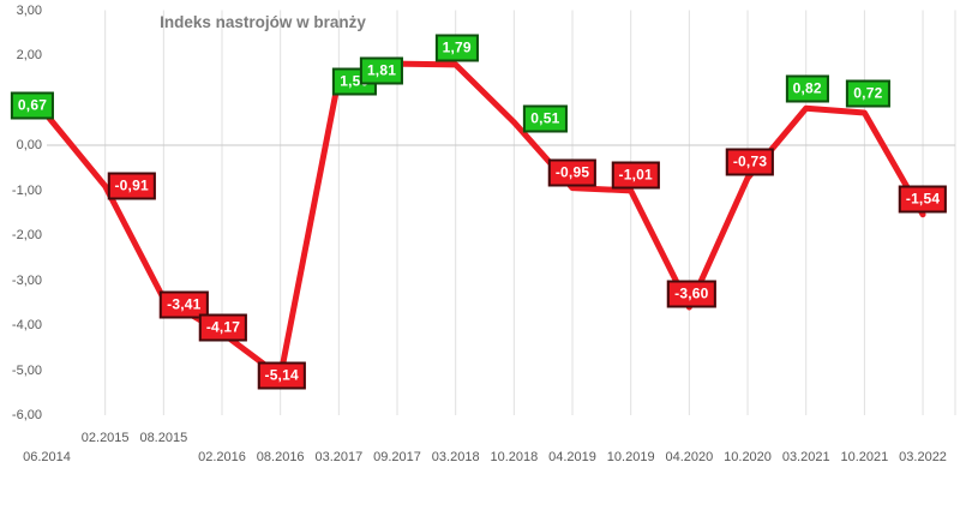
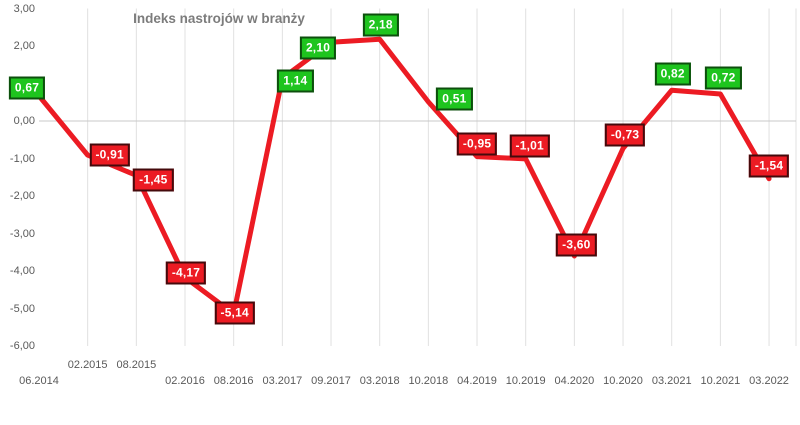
08.2015: -3,41 -> -1,45
03.2017: 1,50 -> 1,14
09.2017: 1,81 -> 2,10
03.2018: 1,79 -> 2,18
